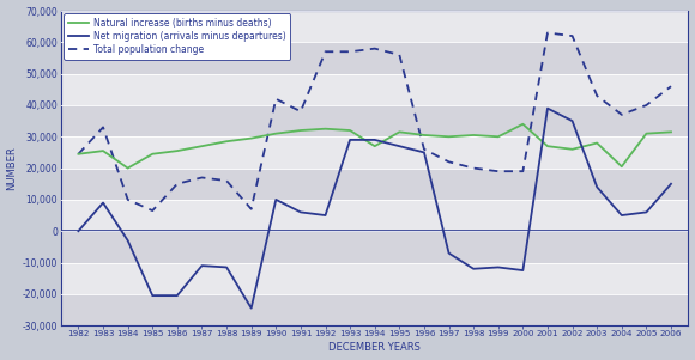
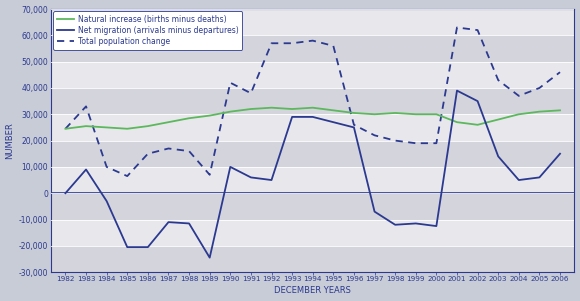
Natural increase (births minus deaths)/1984: 20,000 -> 25,000
Natural increase (births minus deaths)/1994: 27,000 -> 32,500
Natural increase (births minus deaths)/2000: 34,000 -> 30,000
Natural increase (births minus deaths)/2004: 20,500 -> 30,000
